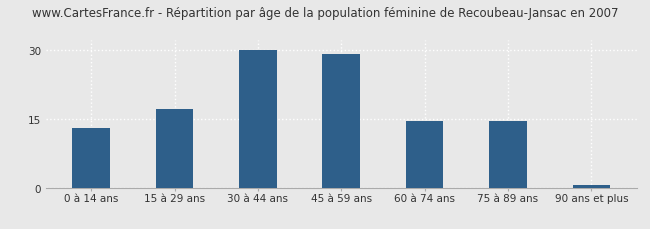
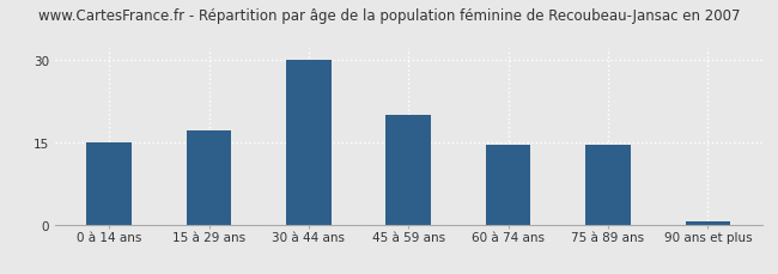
0 à 14 ans: 13.0 -> 15.0
45 à 59 ans: 29.0 -> 20.0
